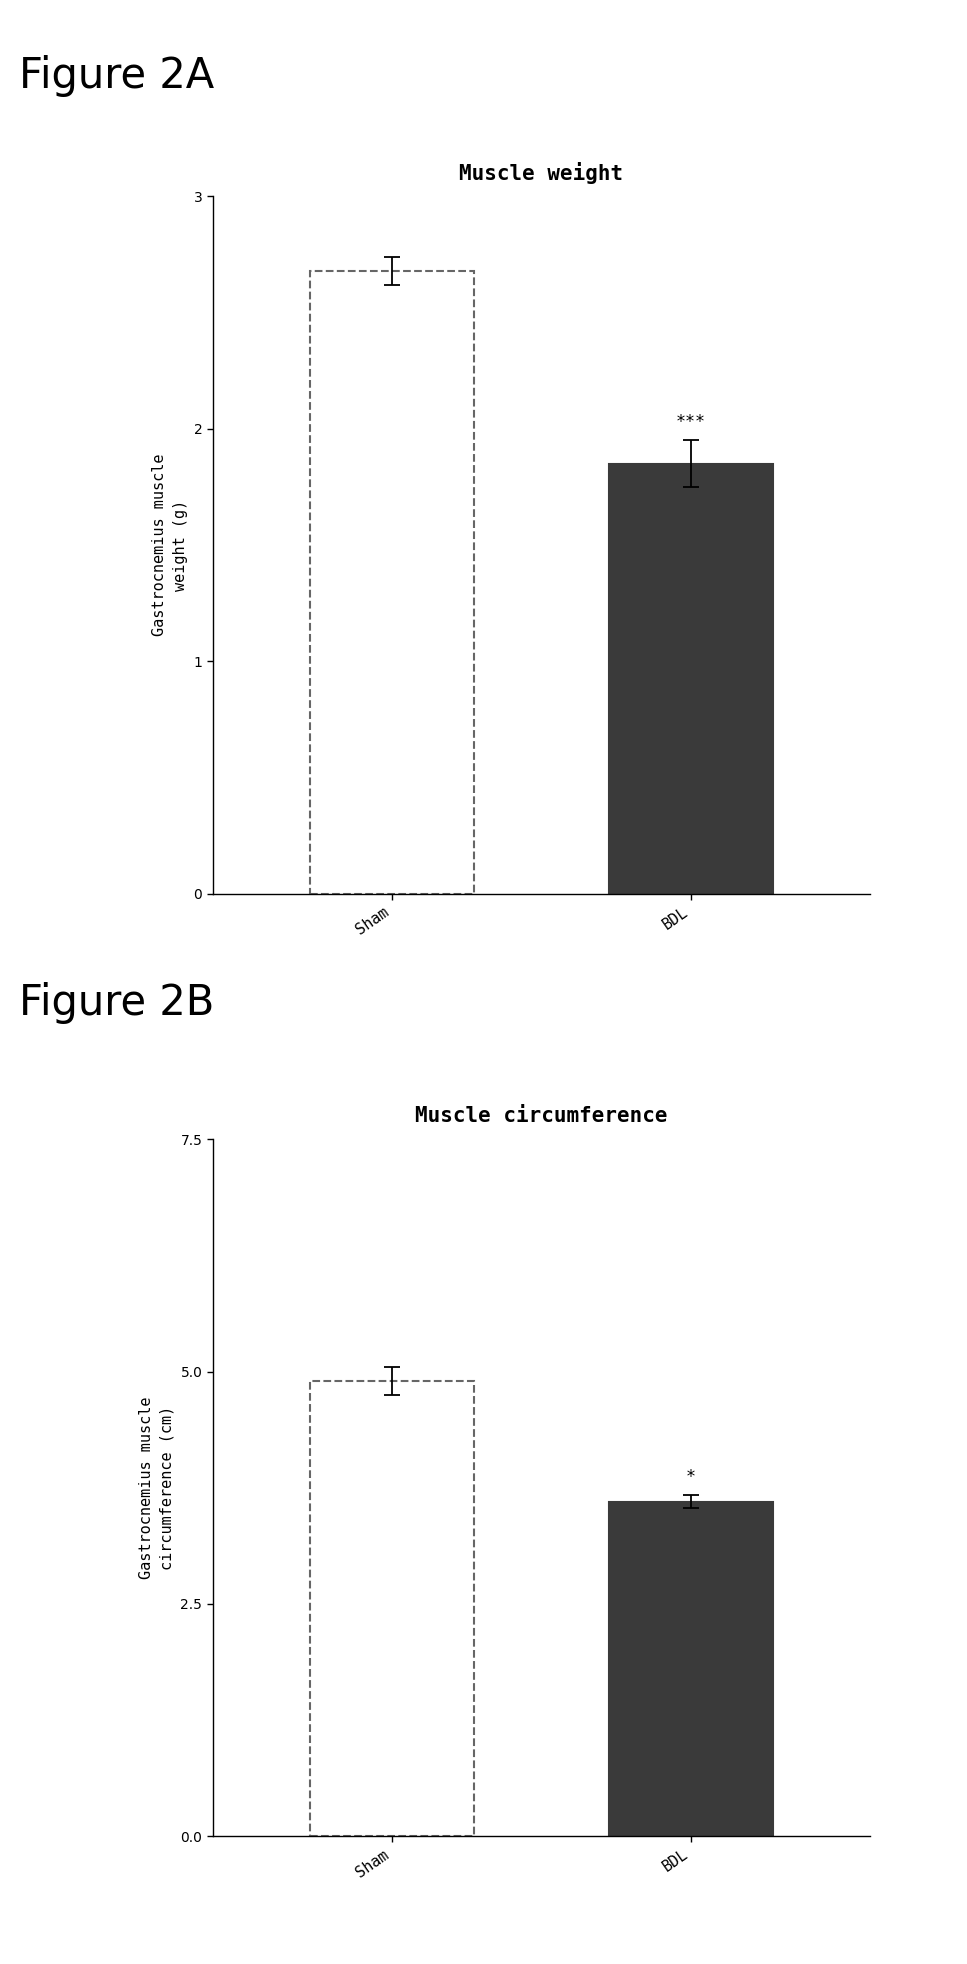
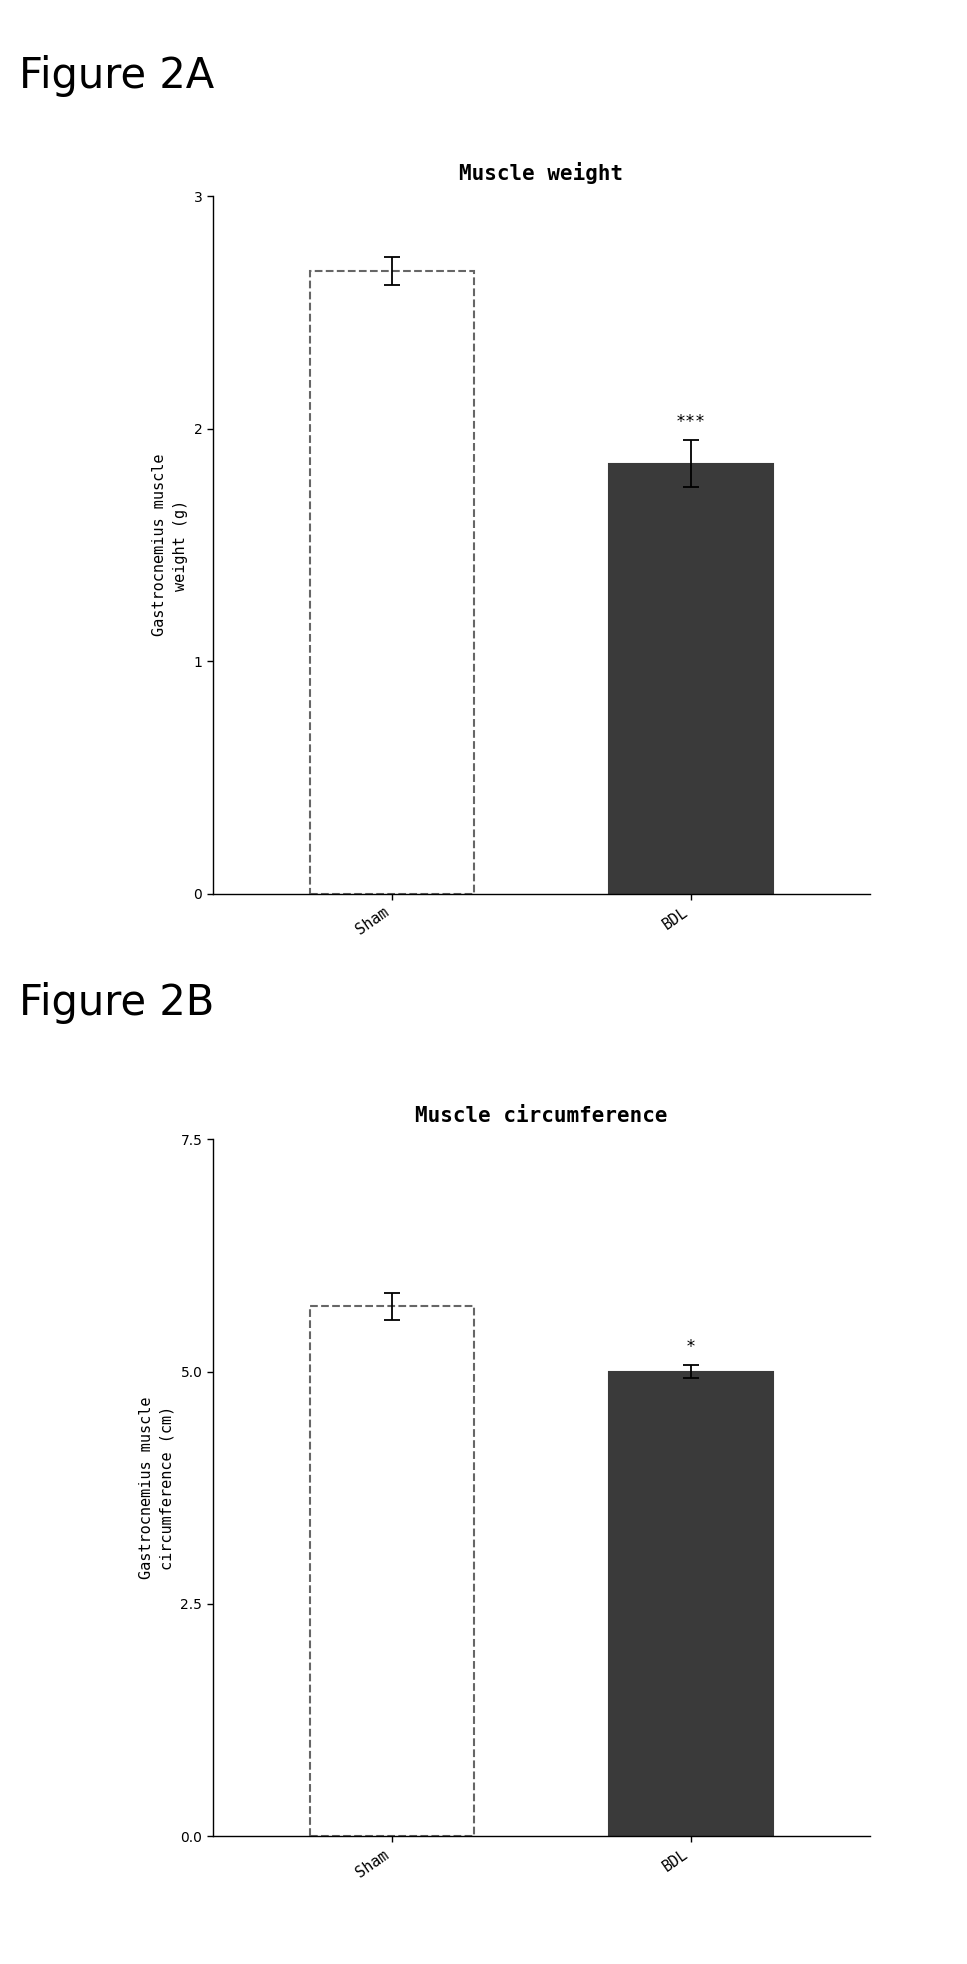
Muscle circumference/Sham: 4.9 -> 5.7
Muscle circumference/BDL: 3.6 -> 5.0
